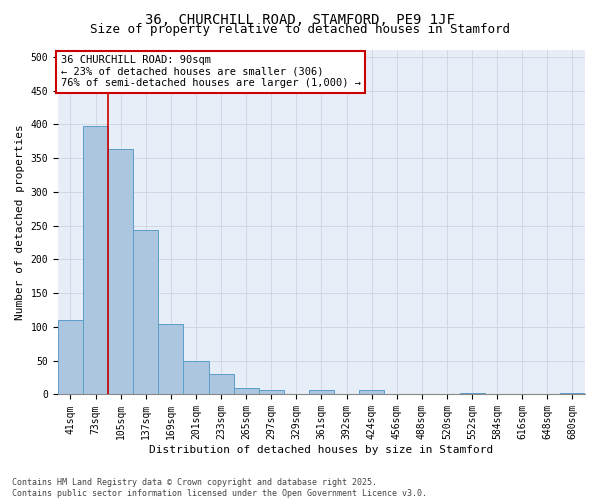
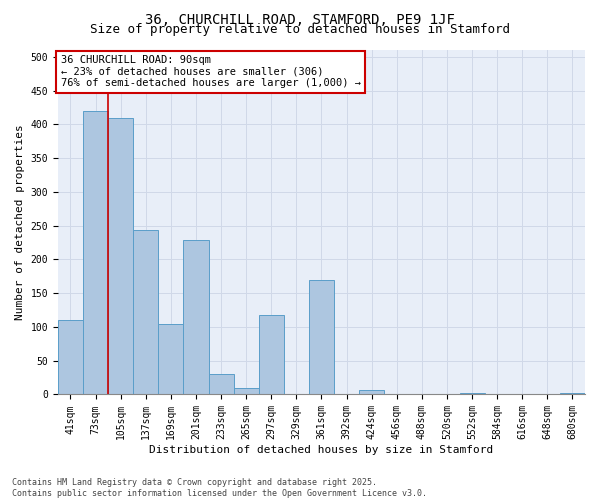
73sqm: 397 -> 420
105sqm: 363 -> 410
201sqm: 49 -> 228
297sqm: 7 -> 118
361sqm: 6 -> 170
